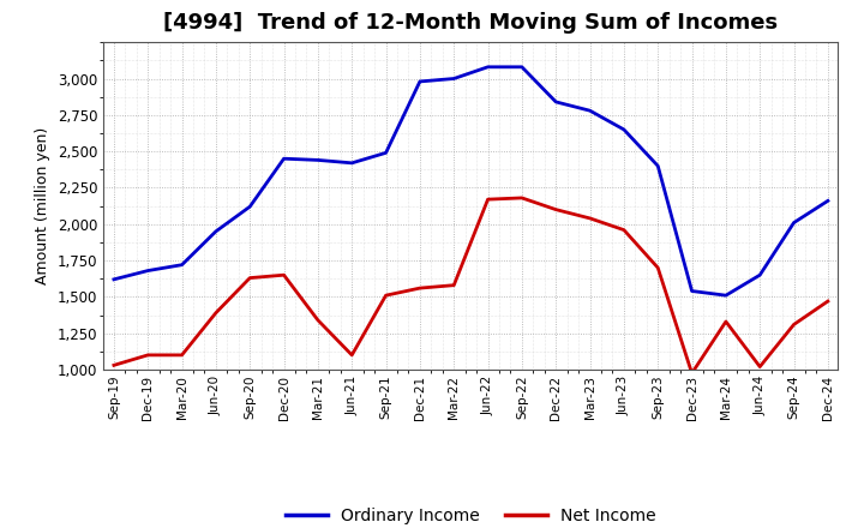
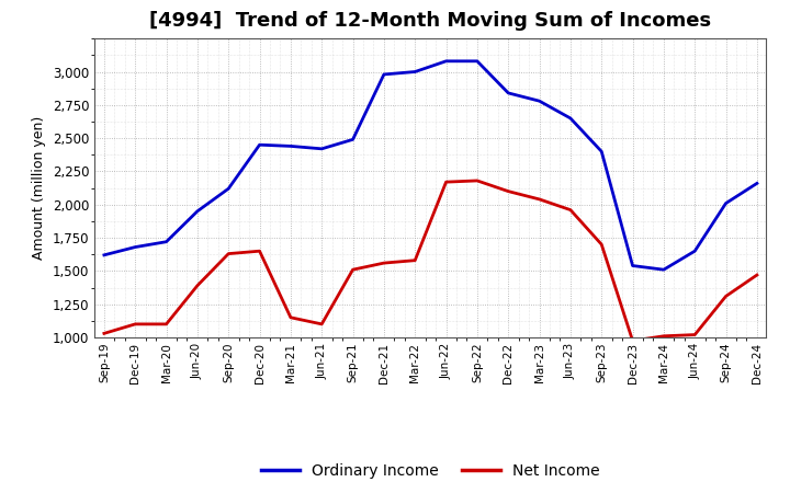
Net Income/Mar-21: 1,340 -> 1,150
Net Income/Mar-24: 1,330 -> 1,010
